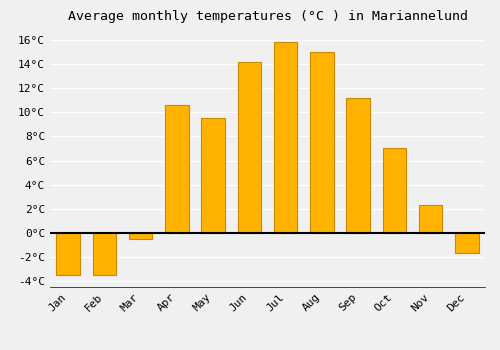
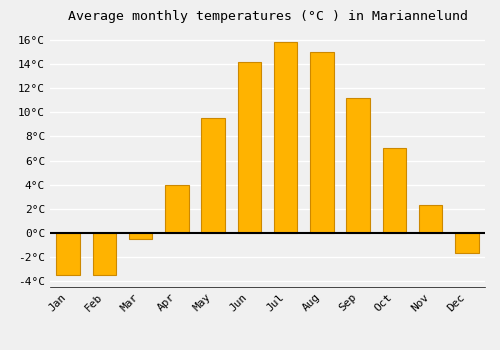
Apr: 10.6°C -> 4.0°C
